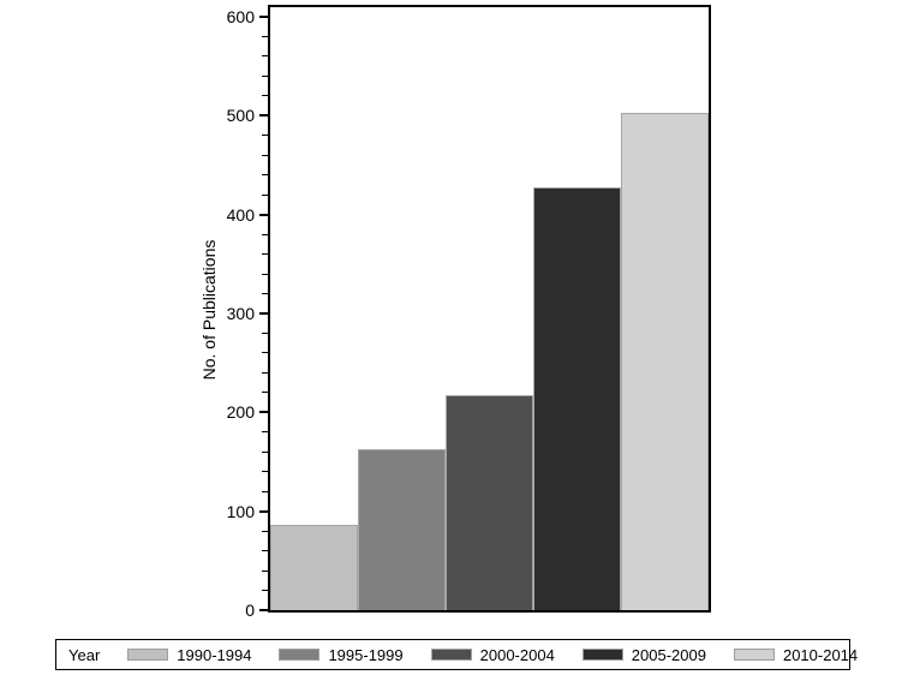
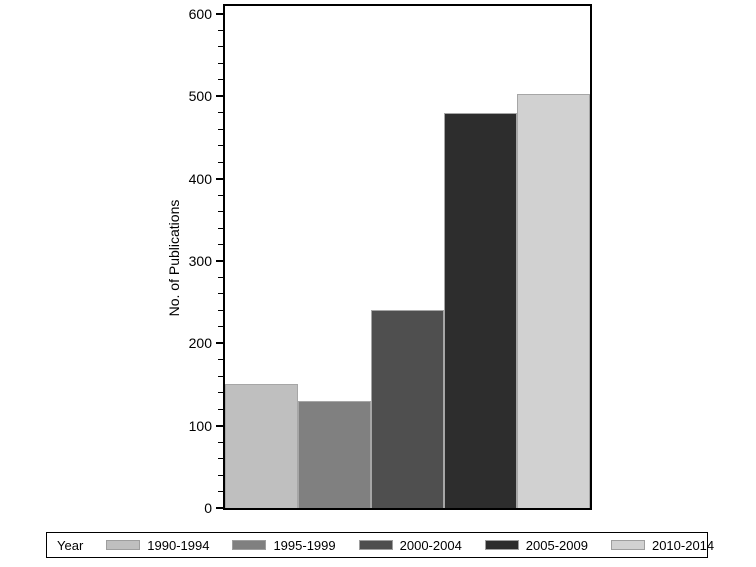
1990-1994: 90 -> 150
1995-1999: 160 -> 130
2000-2004: 220 -> 240
2005-2009: 430 -> 480
